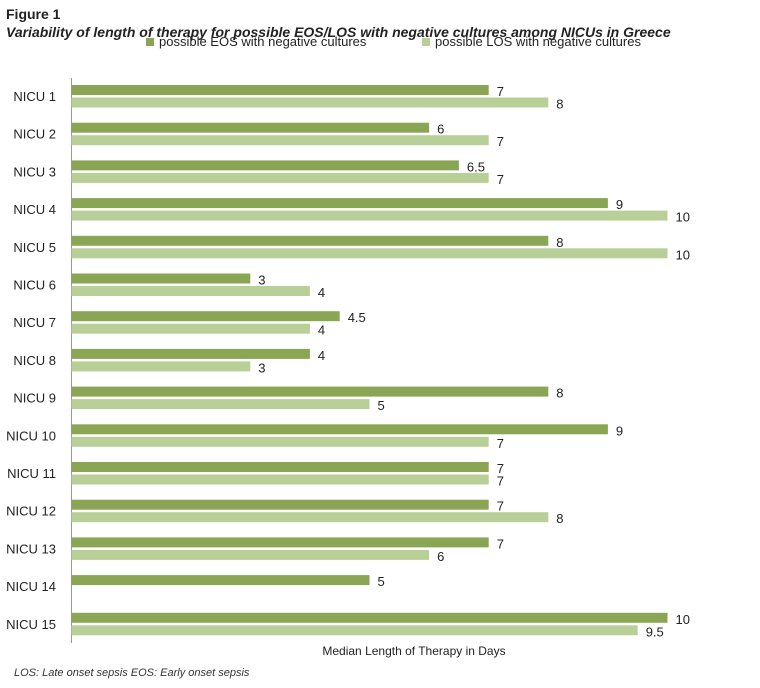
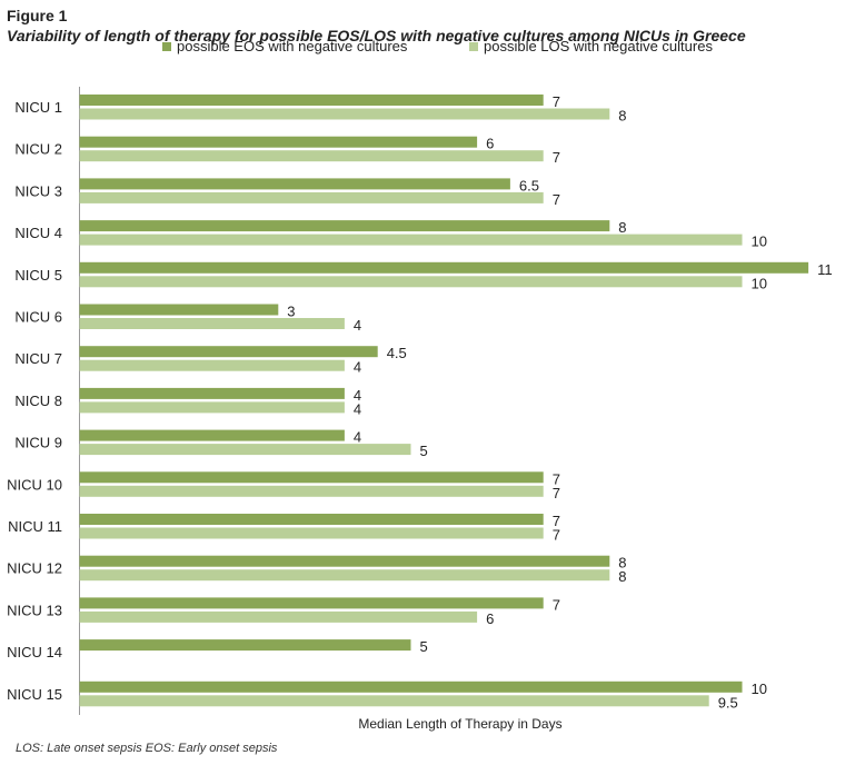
possible EOS with negative cultures/NICU 4: 9 -> 8
possible EOS with negative cultures/NICU 5: 8 -> 11
possible LOS with negative cultures/NICU 8: 3 -> 4
possible EOS with negative cultures/NICU 9: 8 -> 4
possible EOS with negative cultures/NICU 10: 9 -> 7
possible EOS with negative cultures/NICU 12: 7 -> 8
